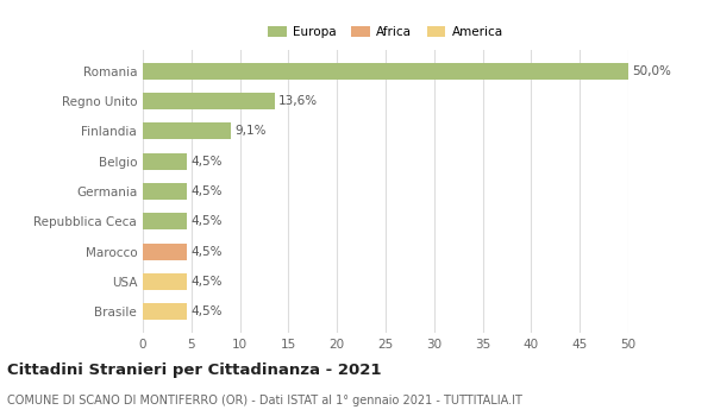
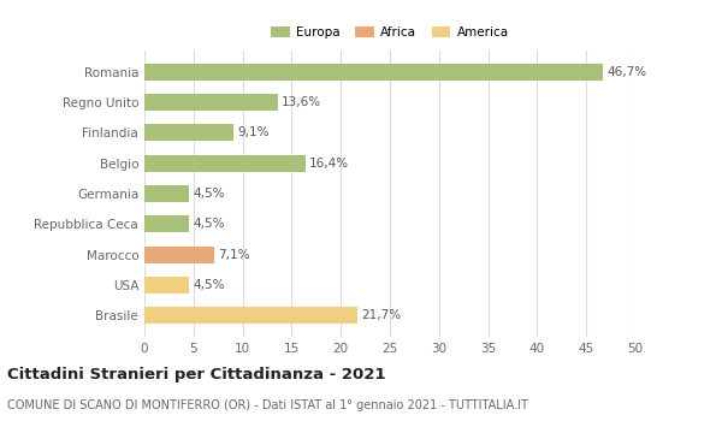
Romania: 50,0% -> 46,7%
Belgio: 4,5% -> 16,4%
Marocco: 4,5% -> 7,1%
Brasile: 4,5% -> 21,7%
